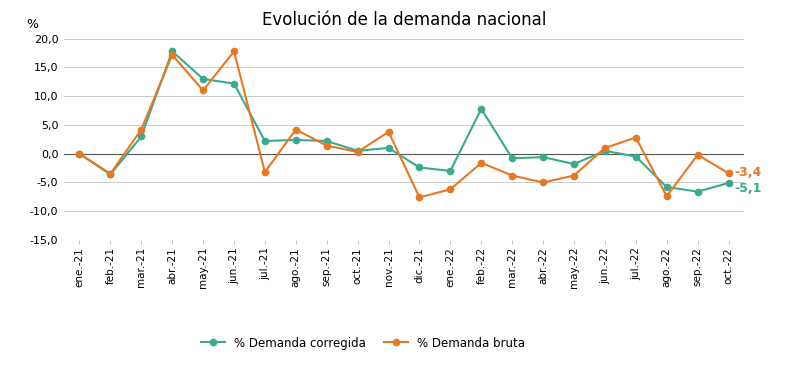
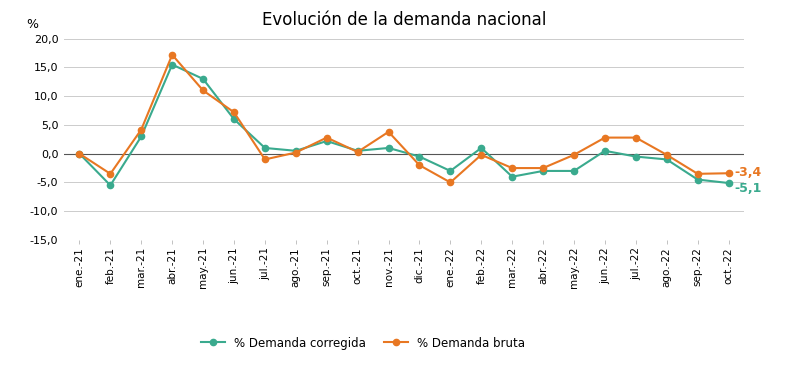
% Demanda corregida/feb.-21: -3,6 -> -5,5
% Demanda corregida/abr.-21: 17,8 -> 15,5
% Demanda corregida/jun.-21: 12,2 -> 6,0
% Demanda bruta/jun.-21: 17,8 -> 7,2
% Demanda corregida/jul.-21: 2,2 -> 1,0
% Demanda bruta/jul.-21: -3,2 -> -1,0
% Demanda corregida/ago.-21: 2,4 -> 0,5
% Demanda bruta/ago.-21: 4,2 -> 0,2
% Demanda bruta/sep.-21: 1,4 -> 2,8
% Demanda corregida/dic.-21: -2,4 -> -0,5
% Demanda bruta/dic.-21: -7,6 -> -2,0
% Demanda bruta/ene.-22: -6,2 -> -5,0
% Demanda corregida/feb.-22: 7,8 -> 1,0
% Demanda bruta/feb.-22: -1,6 -> -0,2
% Demanda corregida/mar.-22: -0,8 -> -4,0
% Demanda bruta/mar.-22: -3,8 -> -2,5
% Demanda corregida/abr.-22: -0,6 -> -3,0
% Demanda bruta/abr.-22: -5,0 -> -2,5
% Demanda corregida/may.-22: -1,8 -> -3,0
% Demanda bruta/may.-22: -3,8 -> -0,2
% Demanda bruta/jun.-22: 1,0 -> 2,8
% Demanda corregida/ago.-22: -5,8 -> -1,0
% Demanda bruta/ago.-22: -7,4 -> -0,2
% Demanda corregida/sep.-22: -6,6 -> -4,5
% Demanda bruta/sep.-22: -0,2 -> -3,5
